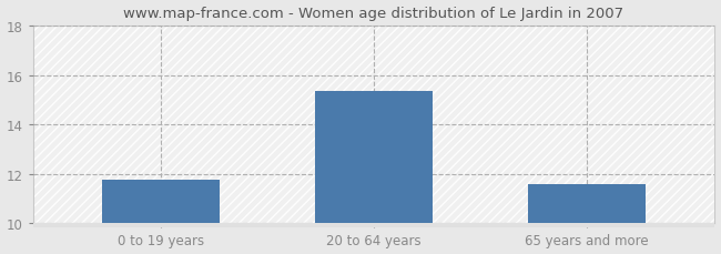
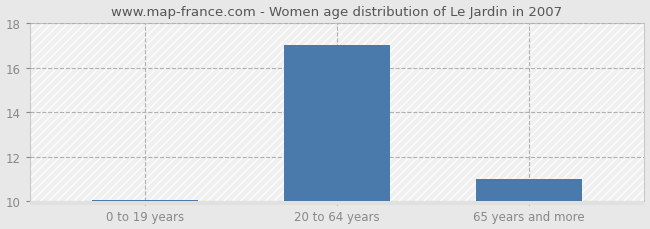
0 to 19 years: 11.75 -> 10.07
20 to 64 years: 15.35 -> 17.00
65 years and more: 11.60 -> 11.00
